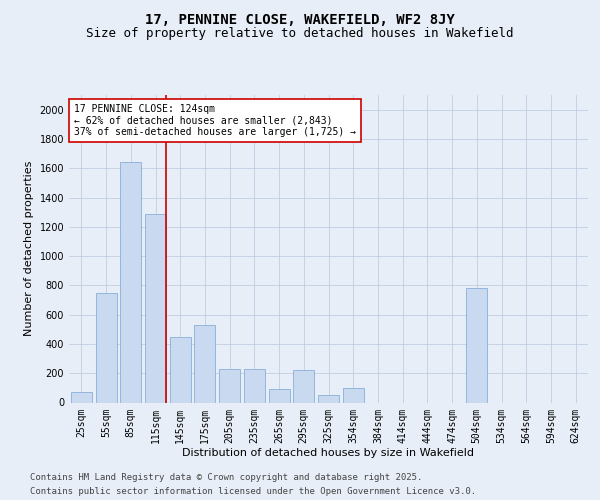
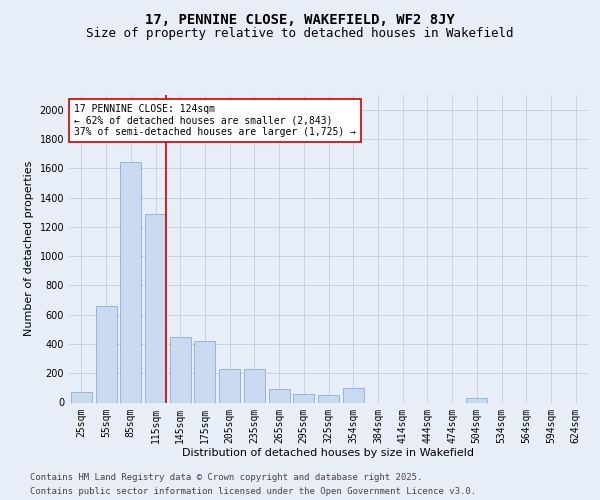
55sqm: 750 -> 660
175sqm: 530 -> 420
295sqm: 220 -> 60
504sqm: 780 -> 30
